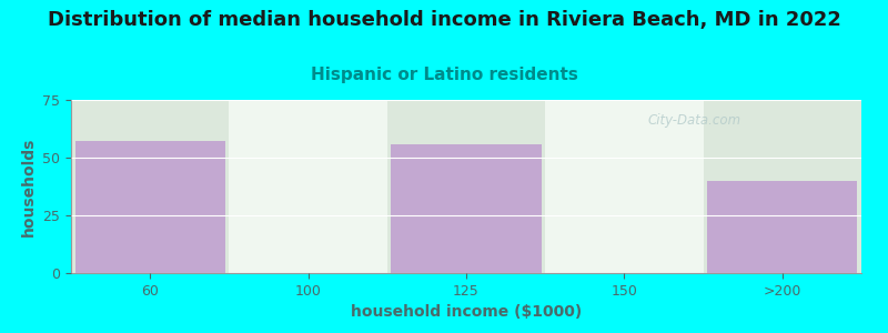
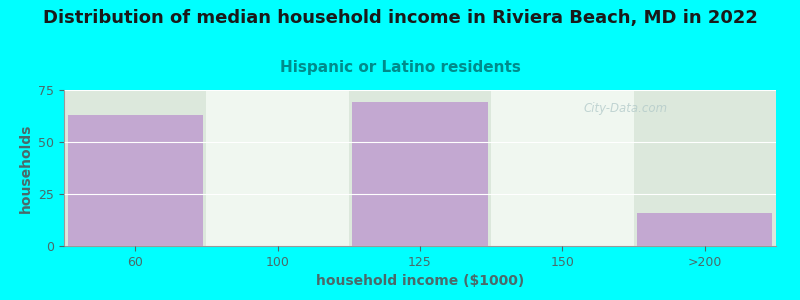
60: 57 -> 63
125: 56 -> 69
>200: 40 -> 16
